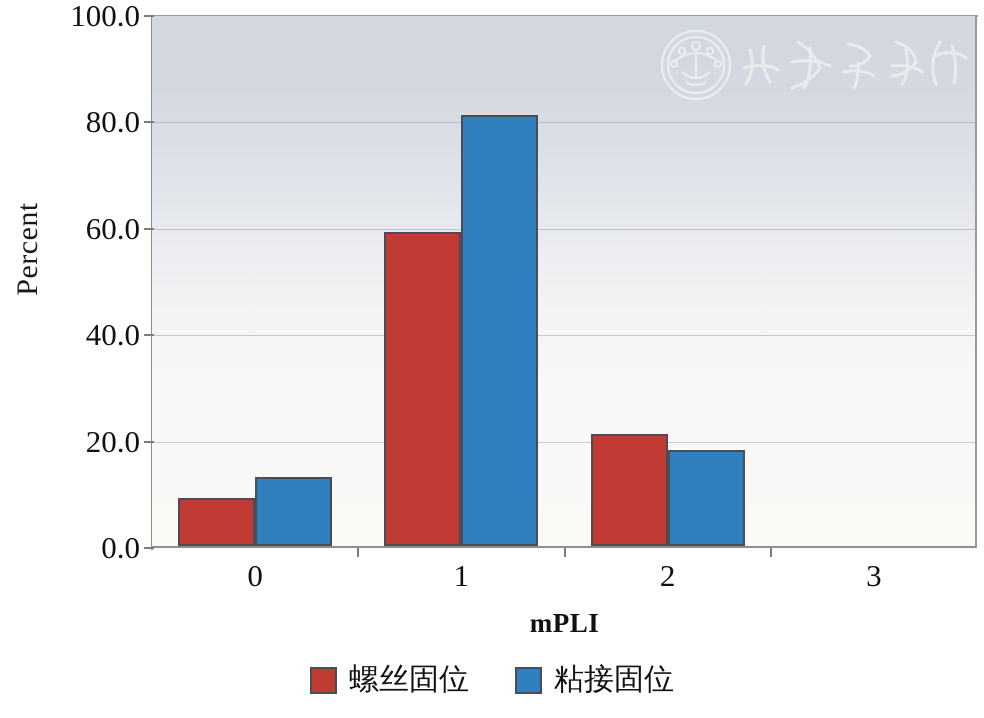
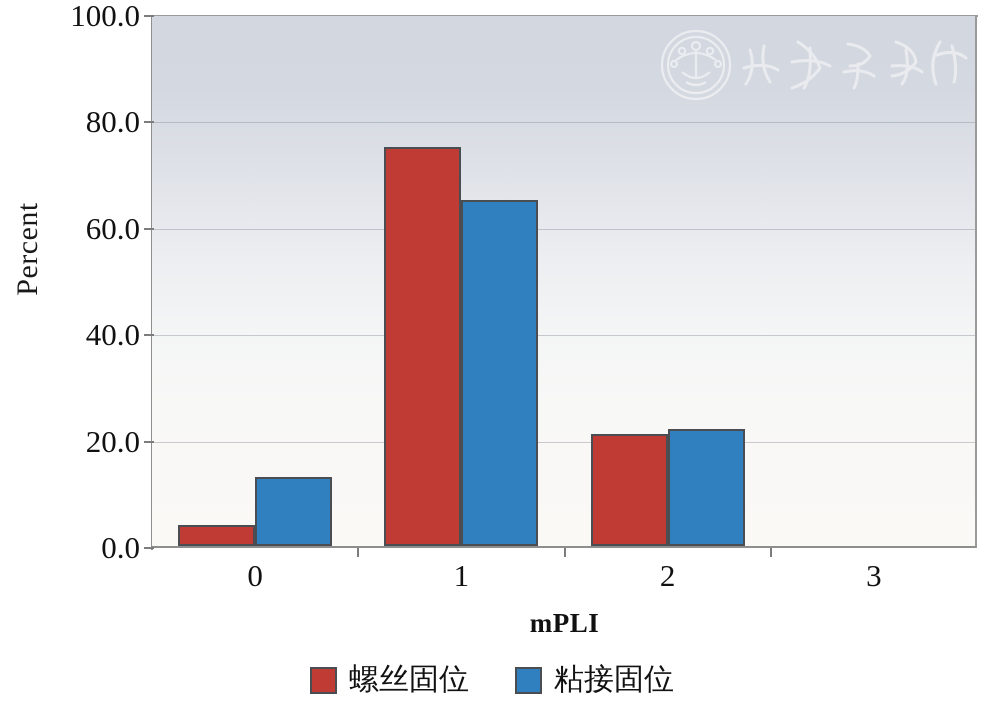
螺丝固位/0: 9 -> 4
螺丝固位/1: 59 -> 75
粘接固位/1: 81 -> 65
粘接固位/2: 18 -> 22
